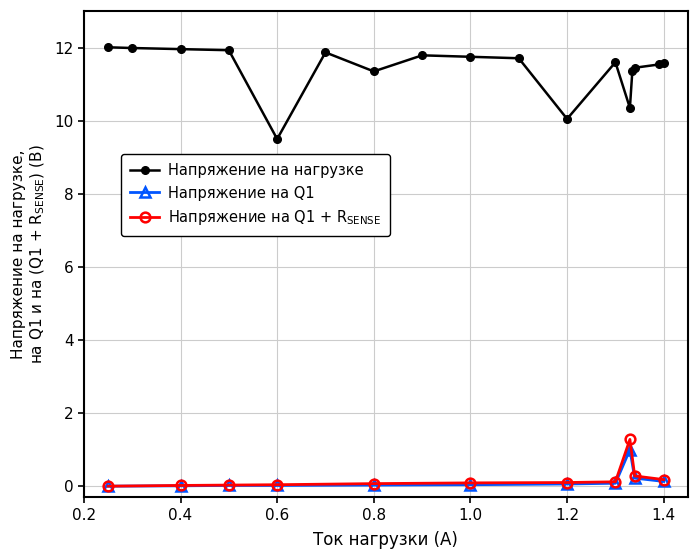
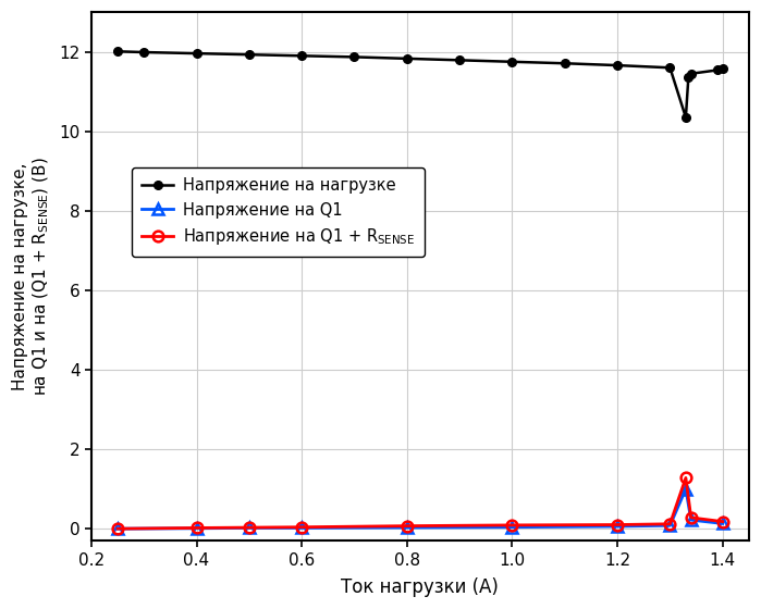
Напряжение на нагрузке/0.6: 9.50 -> 11.90
Напряжение на нагрузке/0.8: 11.35 -> 11.83
Напряжение на нагрузке/1.2: 10.05 -> 11.66
